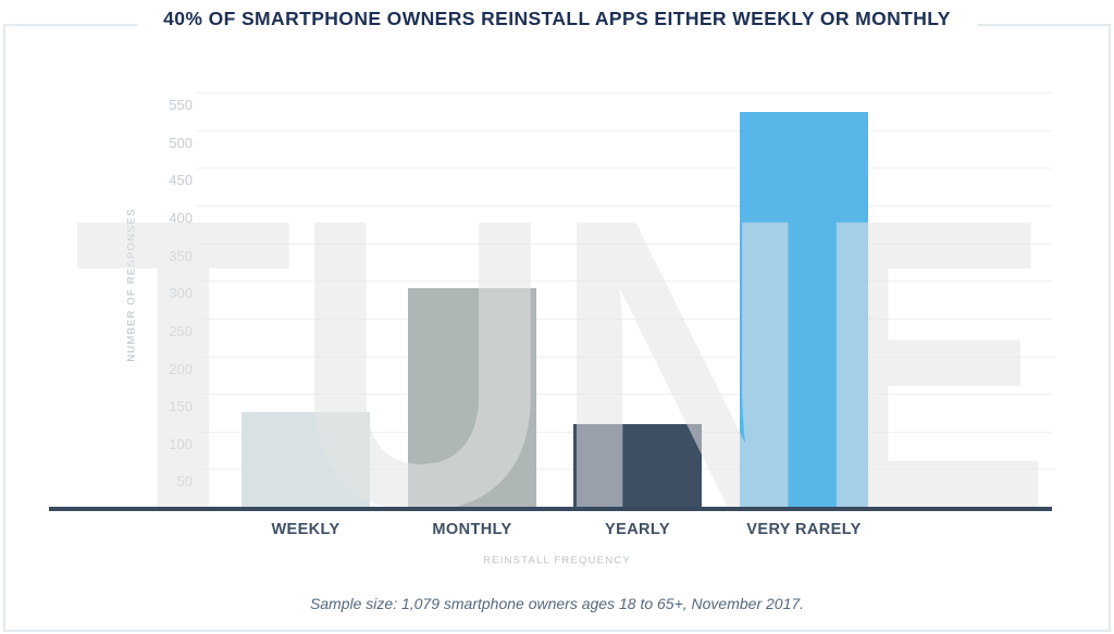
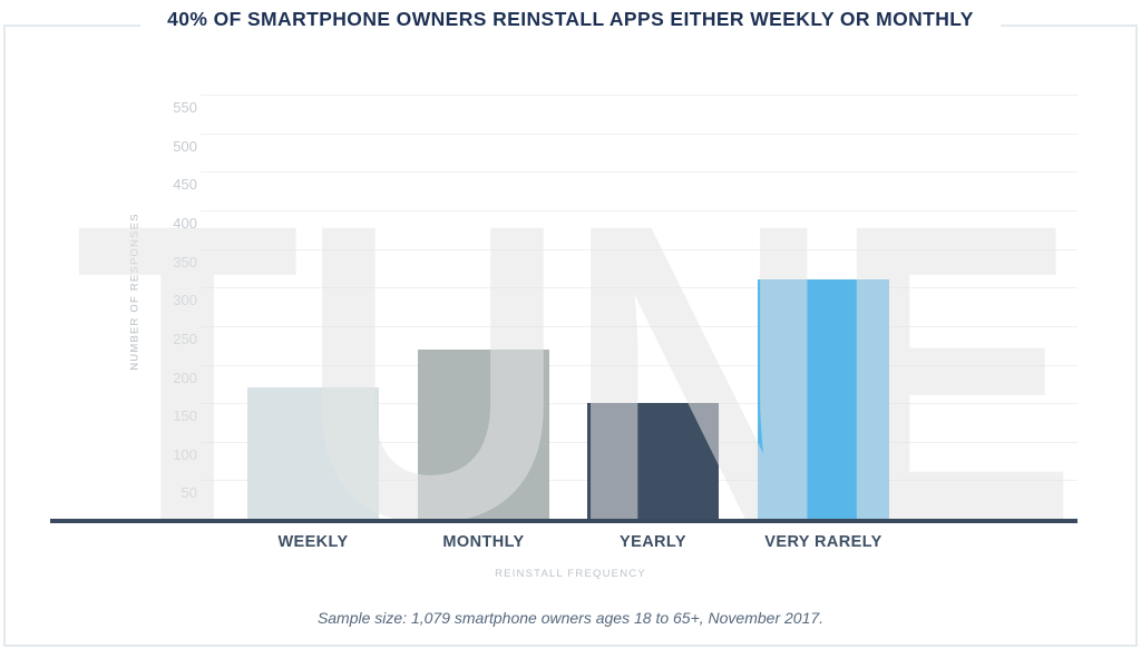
WEEKLY: 120 -> 170
MONTHLY: 290 -> 220
YEARLY: 110 -> 150
VERY RARELY: 520 -> 310
